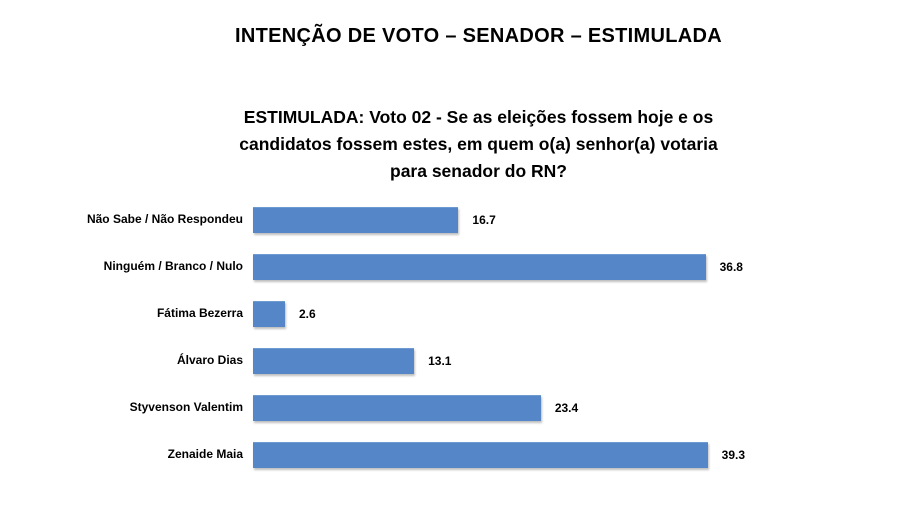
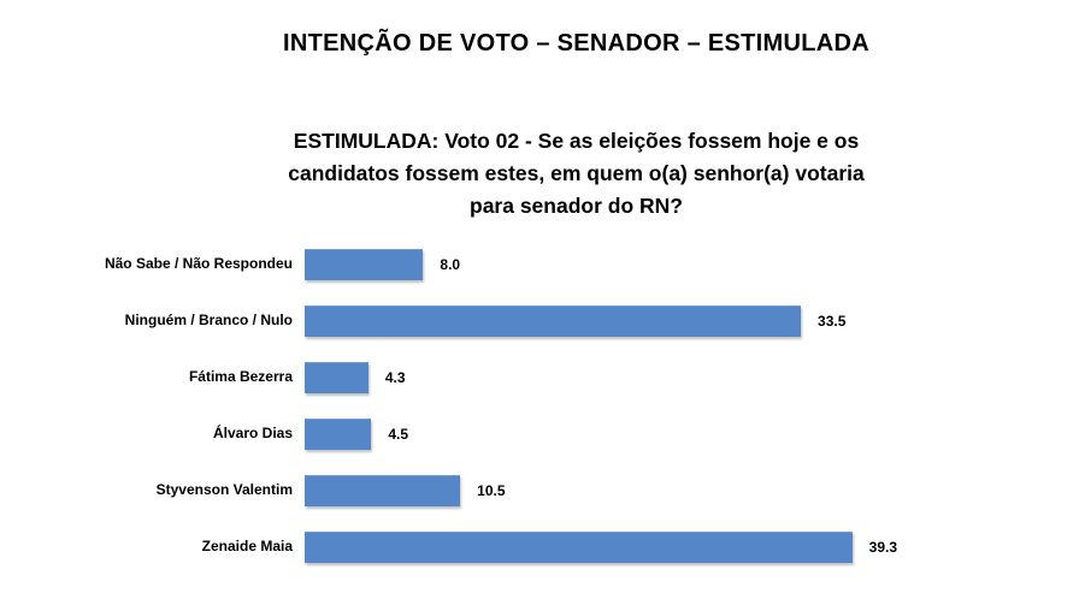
Não Sabe / Não Respondeu: 16.7 -> 8.0
Ninguém / Branco / Nulo: 36.8 -> 33.5
Fátima Bezerra: 2.6 -> 4.3
Álvaro Dias: 13.1 -> 4.5
Styvenson Valentim: 23.4 -> 10.5
